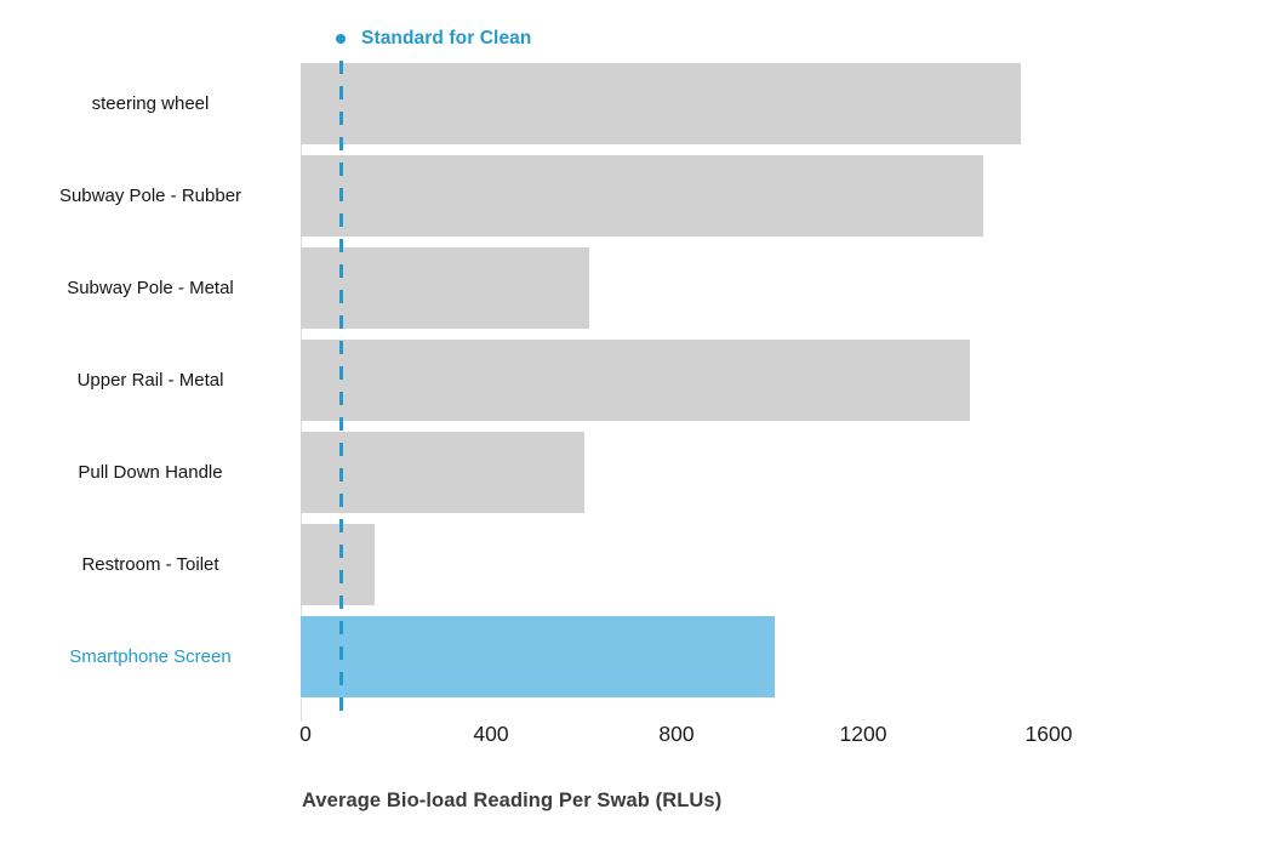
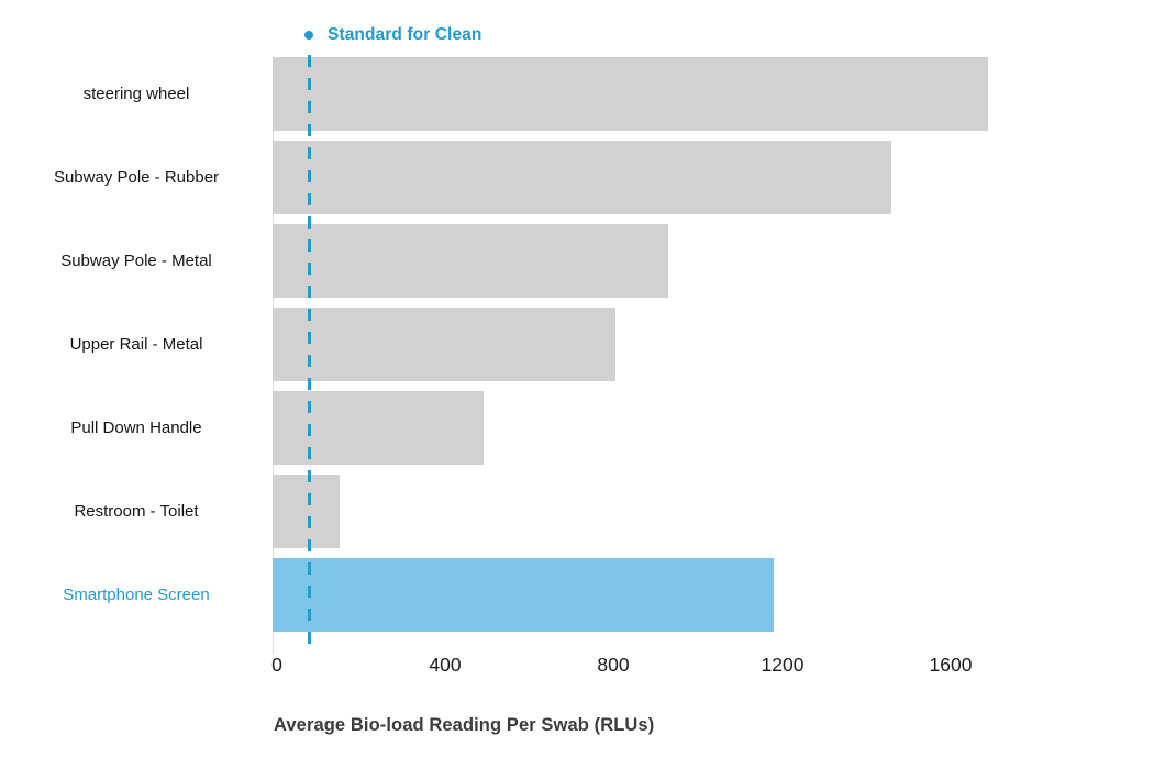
steering wheel: 1550 -> 1700
Subway Pole - Metal: 620 -> 940
Upper Rail - Metal: 1440 -> 820
Pull Down Handle: 610 -> 500
Smartphone Screen: 1020 -> 1190
